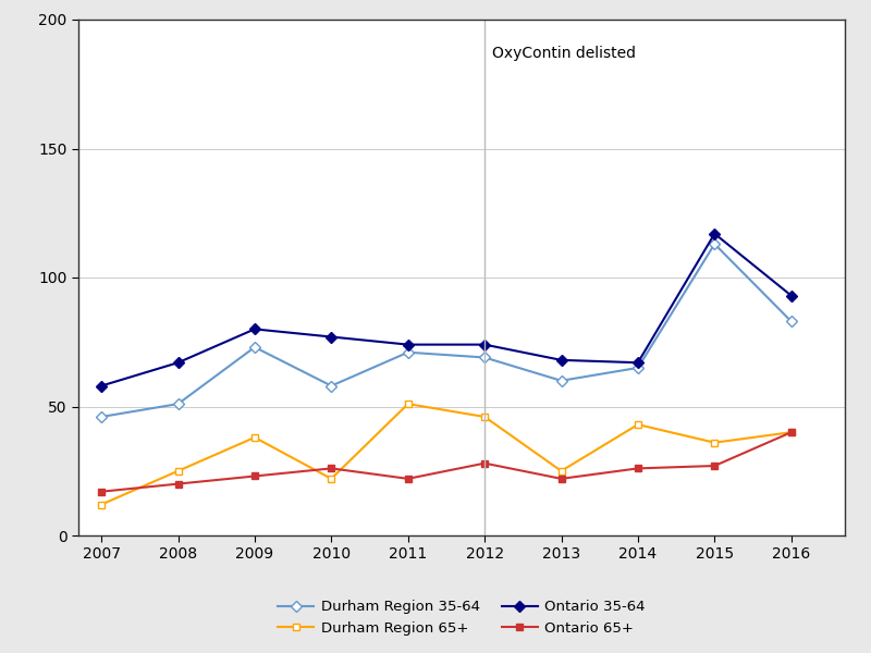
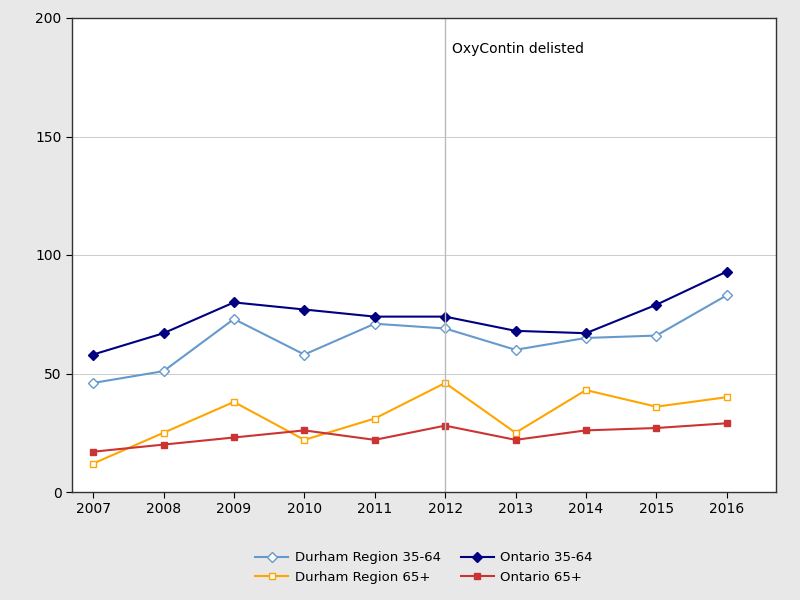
Durham Region 65+/2011: 51 -> 31
Durham Region 35-64/2015: 113 -> 66
Ontario 35-64/2015: 117 -> 79
Ontario 65+/2016: 40 -> 29
